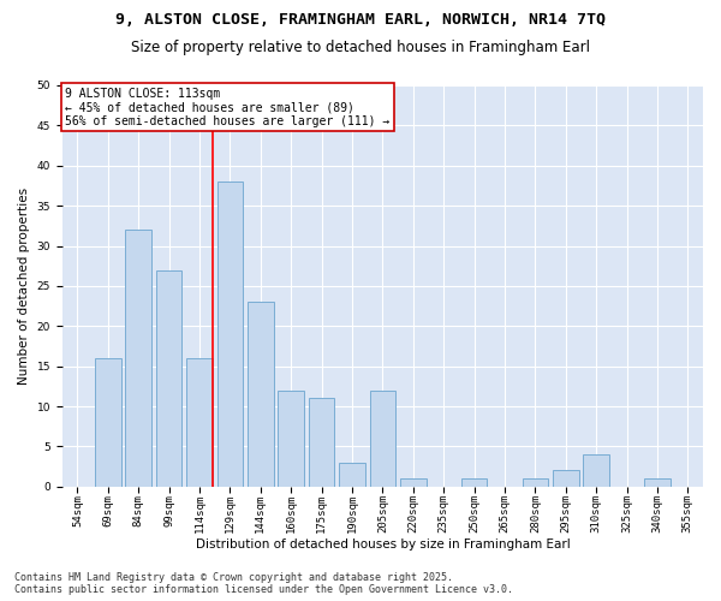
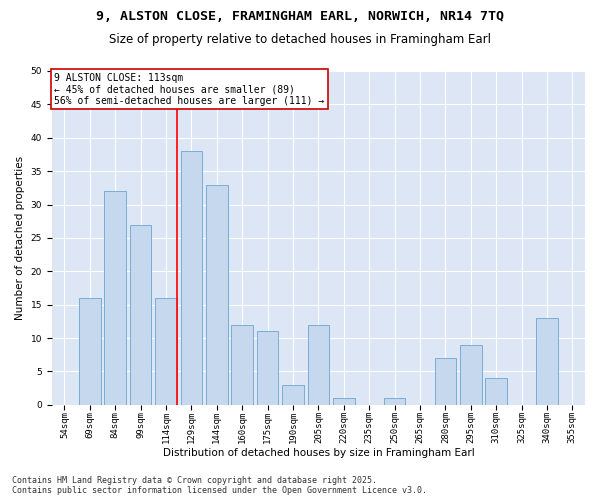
144sqm: 23 -> 33
280sqm: 1 -> 7
295sqm: 2 -> 9
340sqm: 1 -> 13
